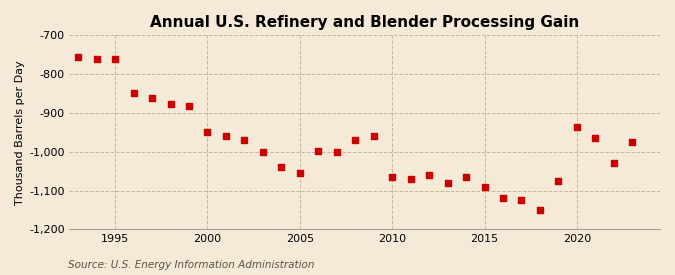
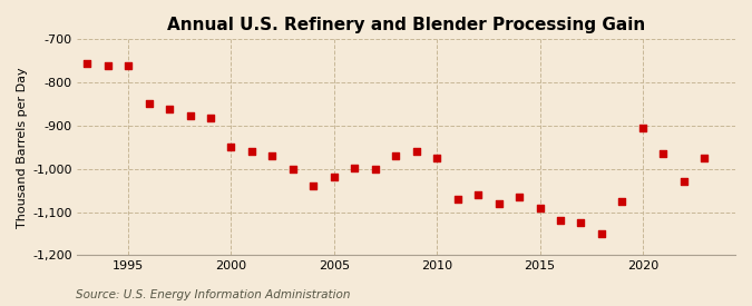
2005: -1,055 -> -1,020
2010: -1,065 -> -975
2020: -935 -> -905
